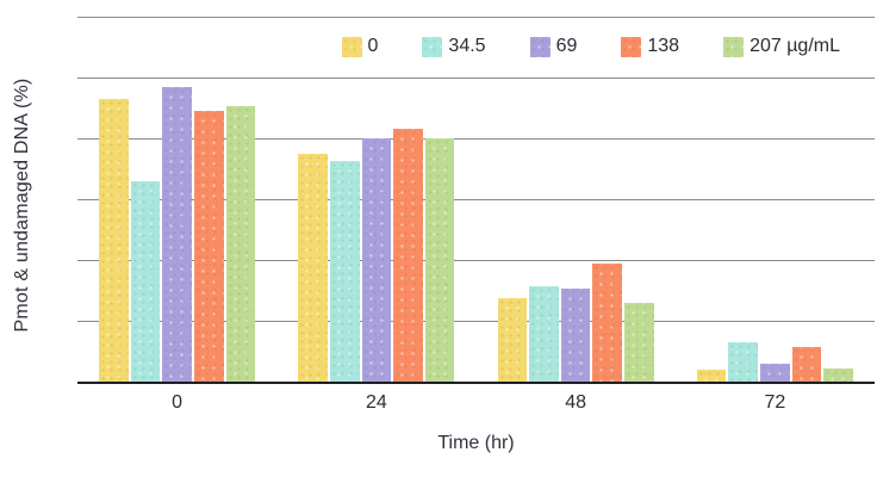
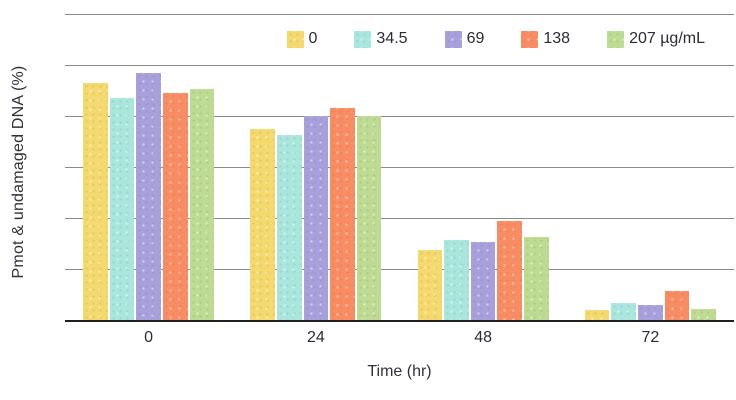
34.5/0: 66 -> 87
207 µg/mL/48: 26 -> 32
34.5/72: 13 -> 6
